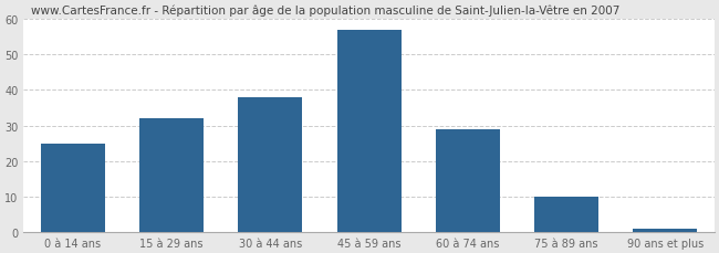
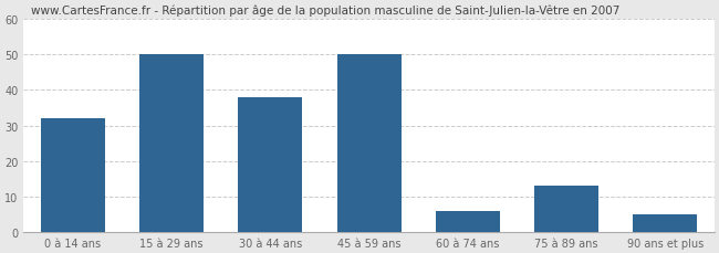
0 à 14 ans: 25 -> 32
15 à 29 ans: 32 -> 50
45 à 59 ans: 57 -> 50
60 à 74 ans: 29 -> 6
75 à 89 ans: 10 -> 13
90 ans et plus: 1 -> 5
